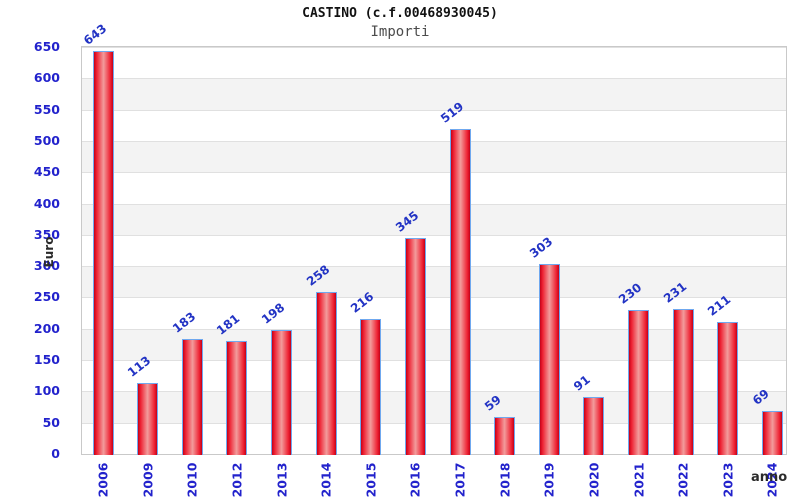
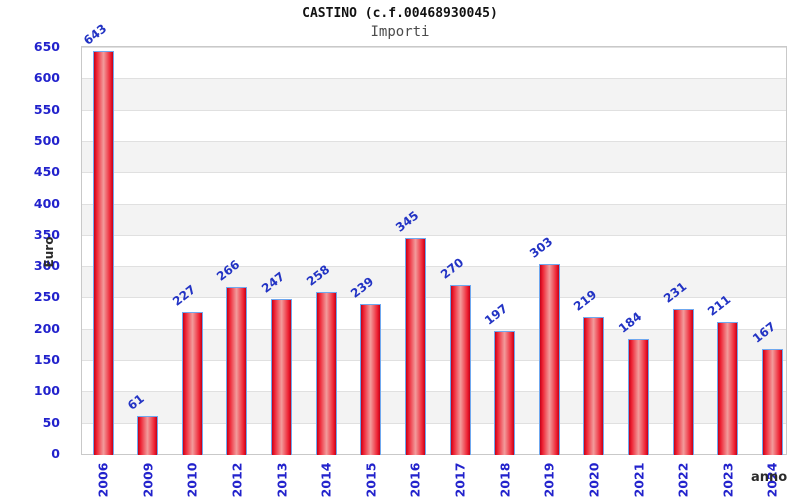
2009: 113 -> 61
2010: 183 -> 227
2012: 181 -> 266
2013: 198 -> 247
2015: 216 -> 239
2017: 519 -> 270
2018: 59 -> 197
2020: 91 -> 219
2021: 230 -> 184
2024: 69 -> 167
